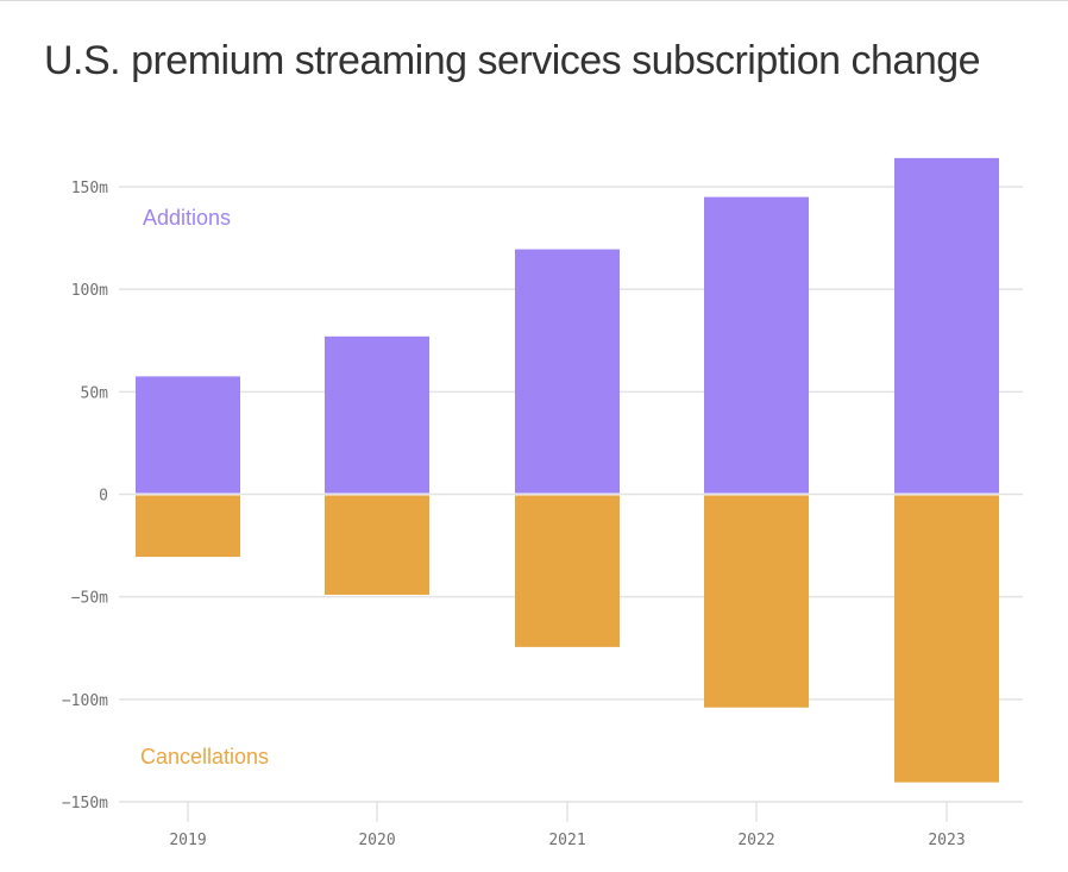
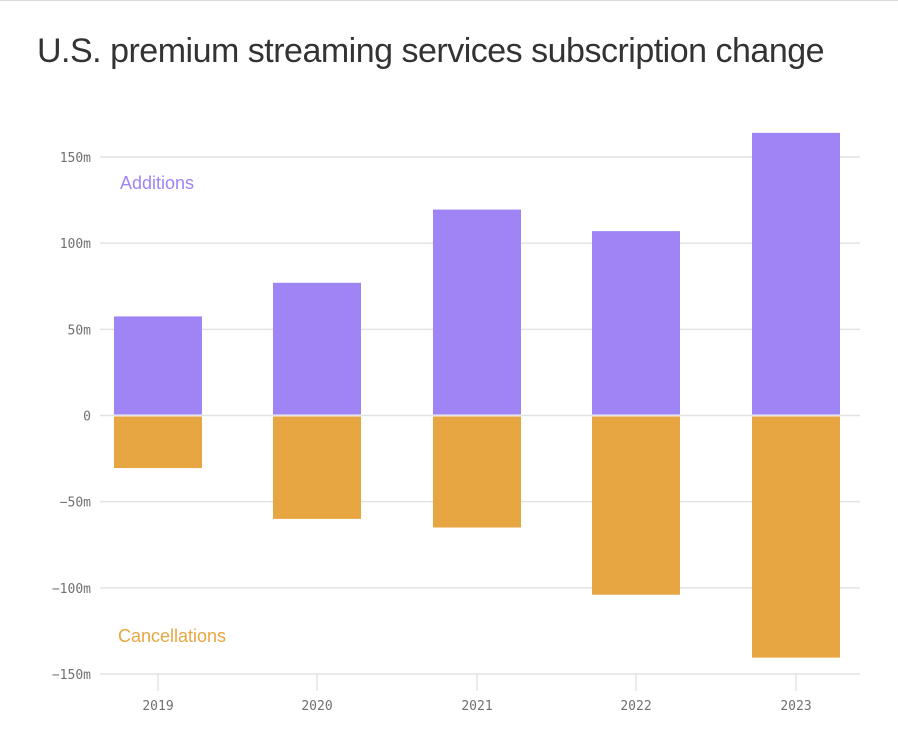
Cancellations/2020: -49m -> -60m
Cancellations/2021: -74m -> -65m
Additions/2022: 145m -> 107m
